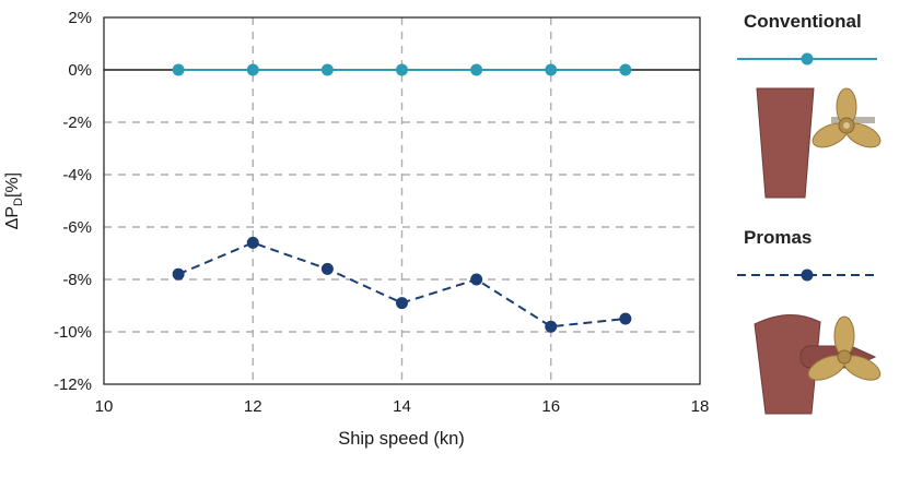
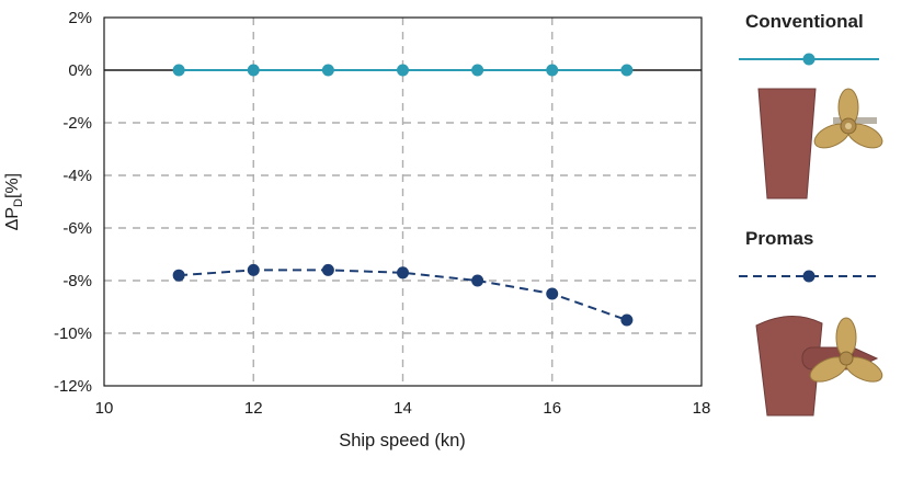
Promas/12: -6.6% -> -7.6%
Promas/14: -8.9% -> -7.7%
Promas/16: -9.8% -> -8.5%
